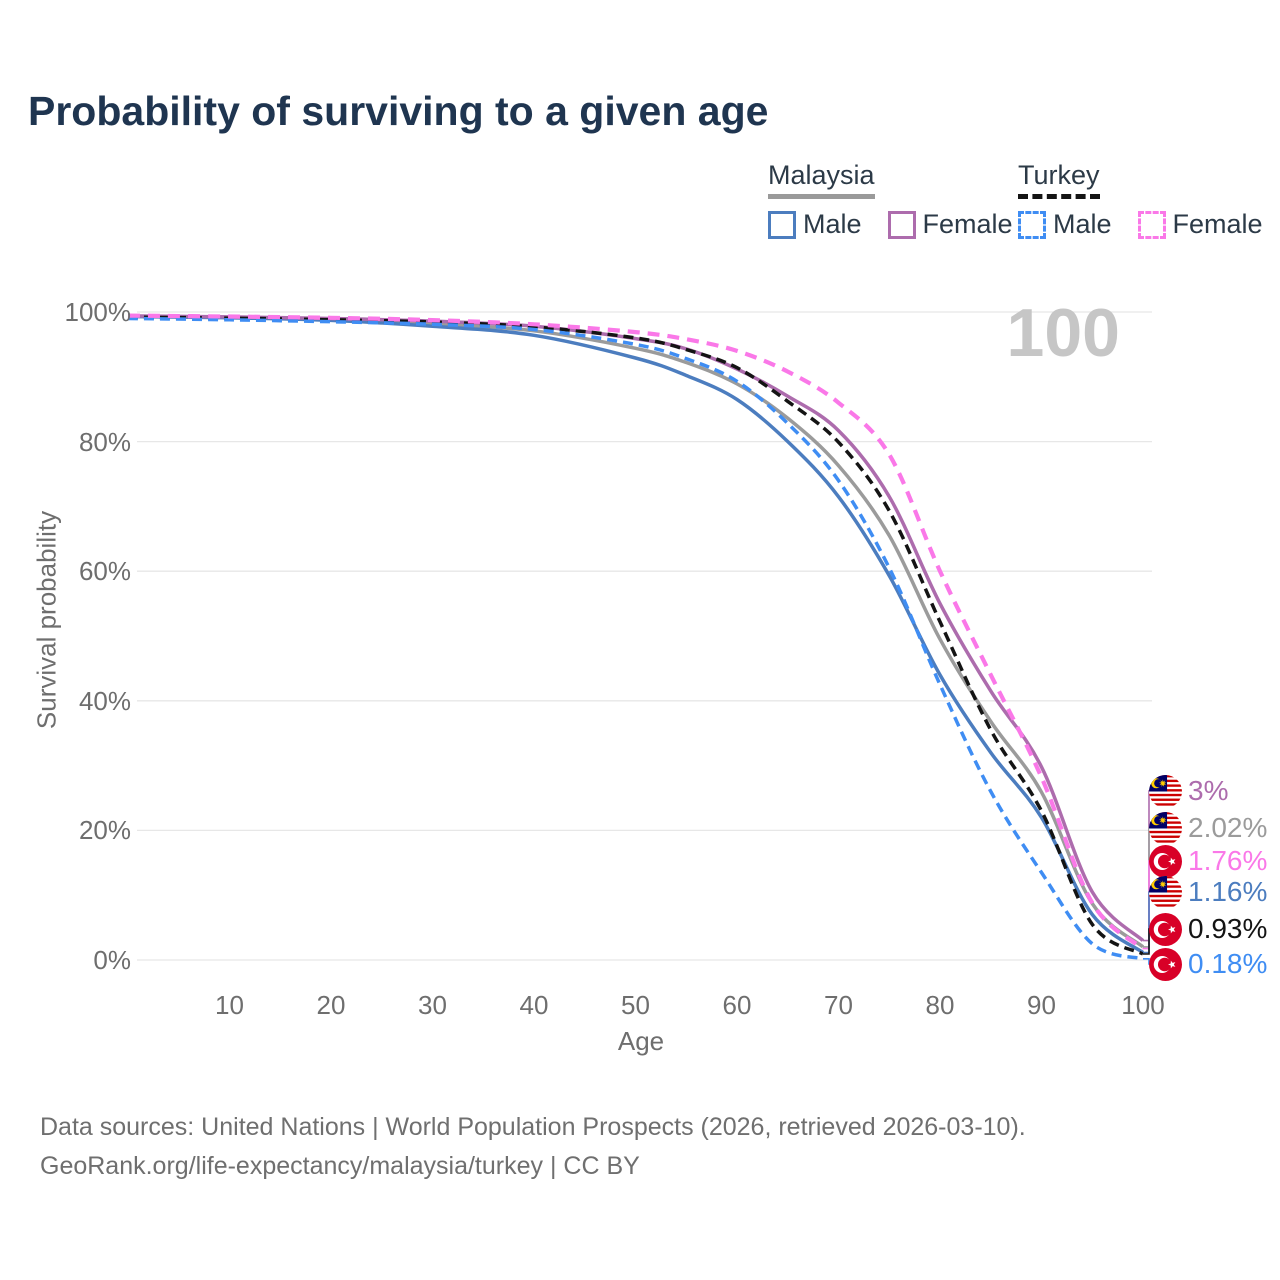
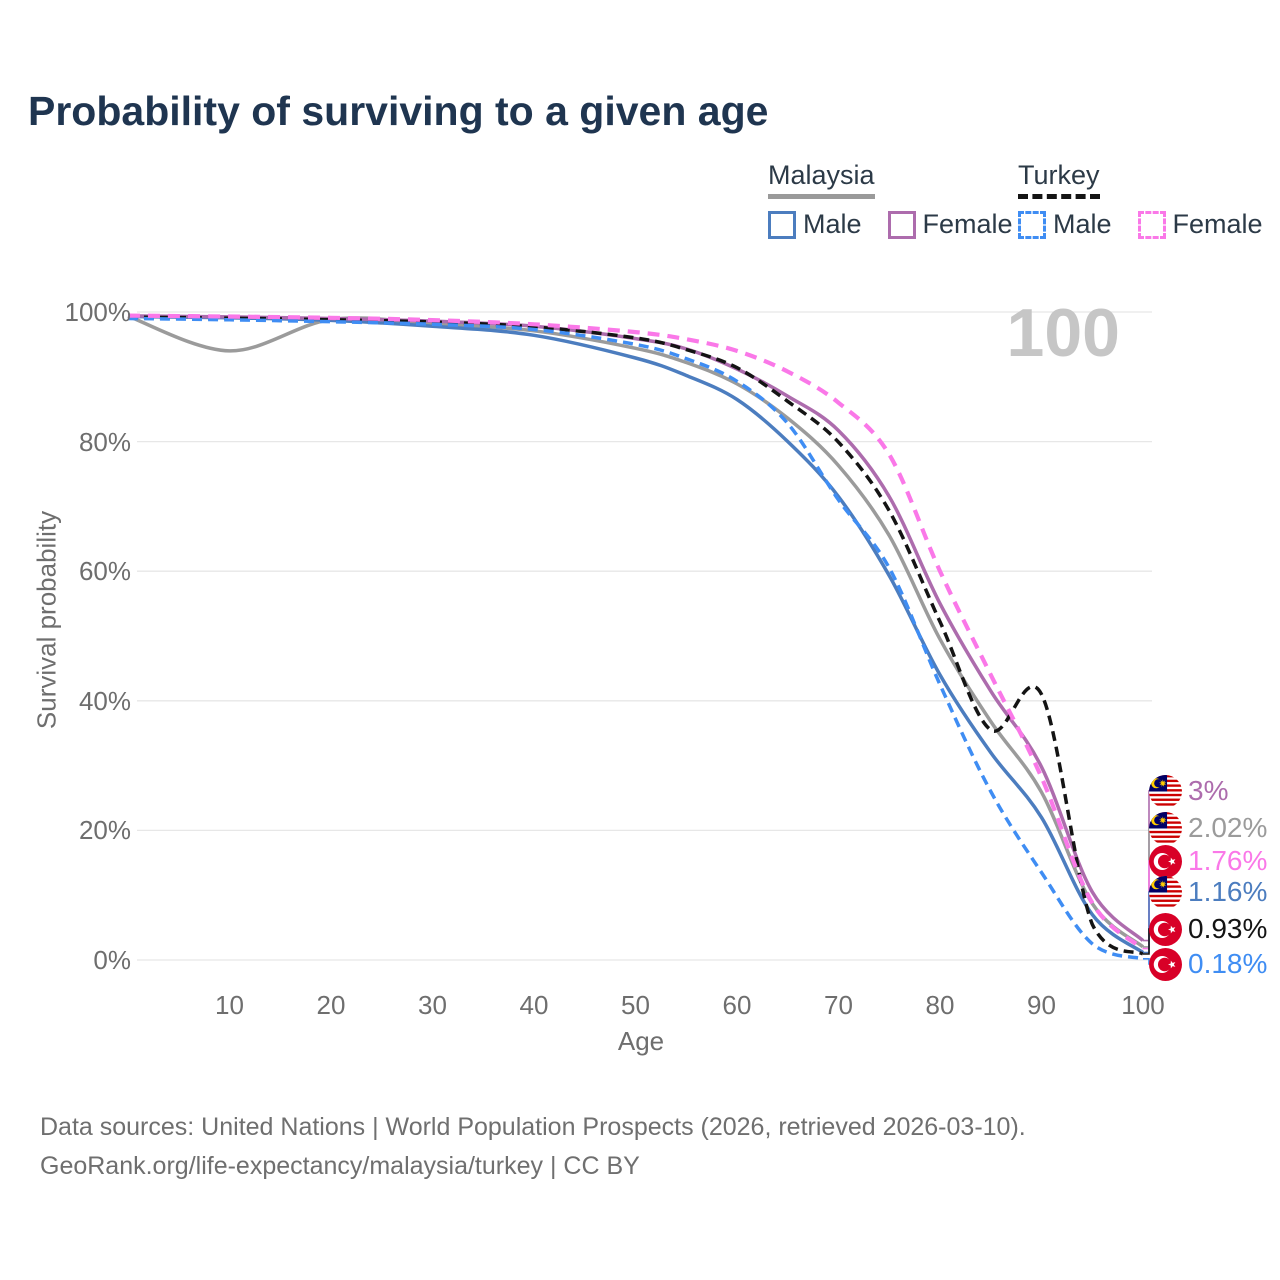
Malaysia/10: 99% -> 94%
Turkey Male/70: 74% -> 71%
Turkey/90: 23% -> 41%
